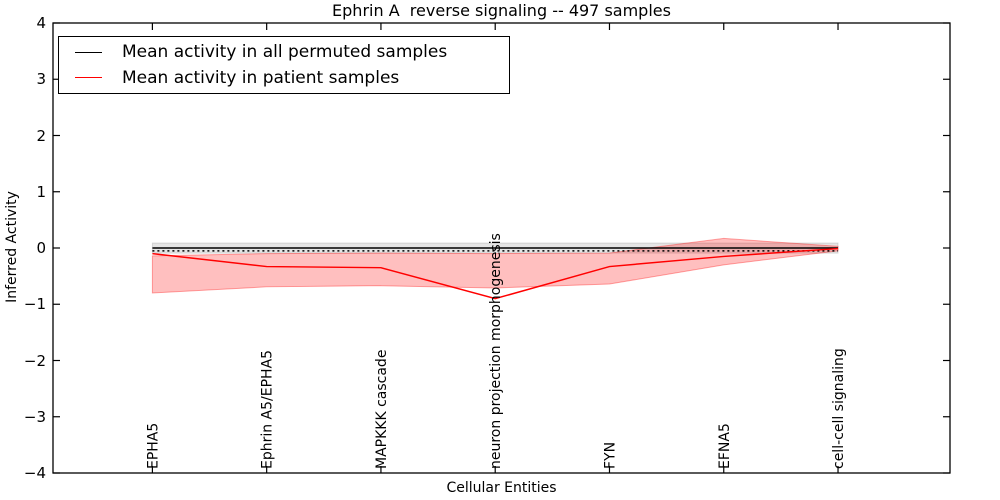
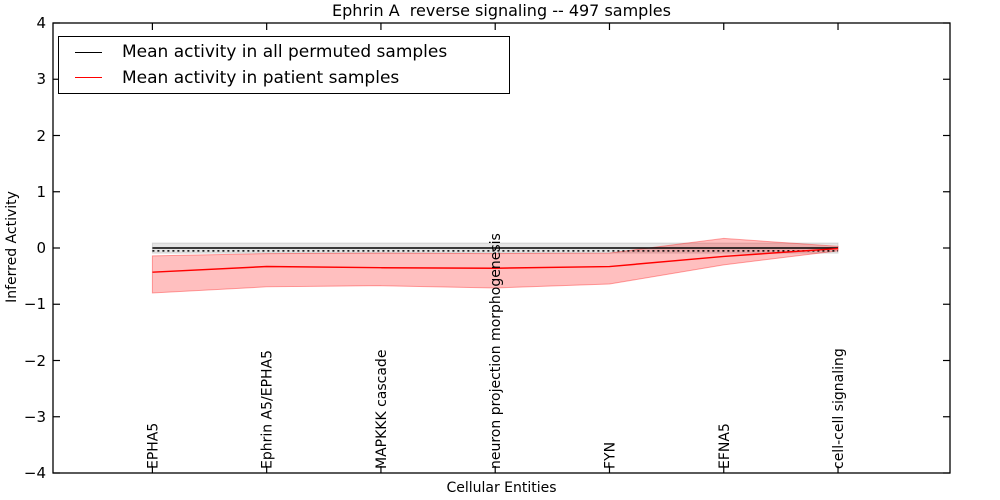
Mean activity in patient samples/EPHA5: -0.1 -> -0.4
Mean activity in patient samples/neuron projection morphogenesis: -0.9 -> -0.4
